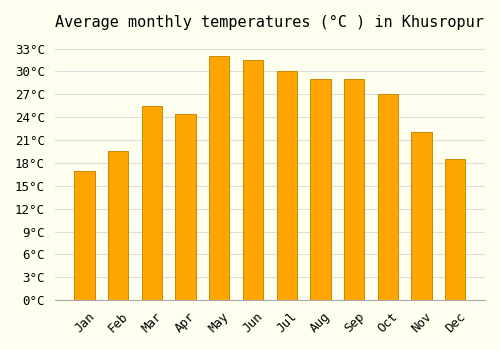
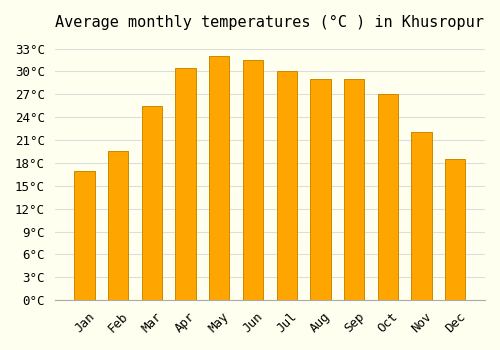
Apr: 24.4°C -> 30.5°C
